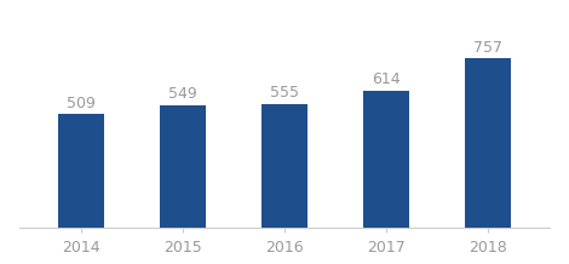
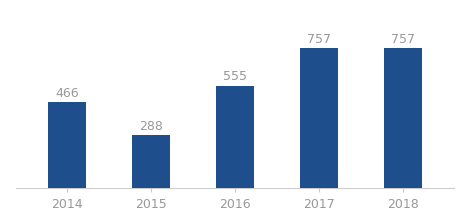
2014: 509 -> 466
2015: 549 -> 288
2017: 614 -> 757
